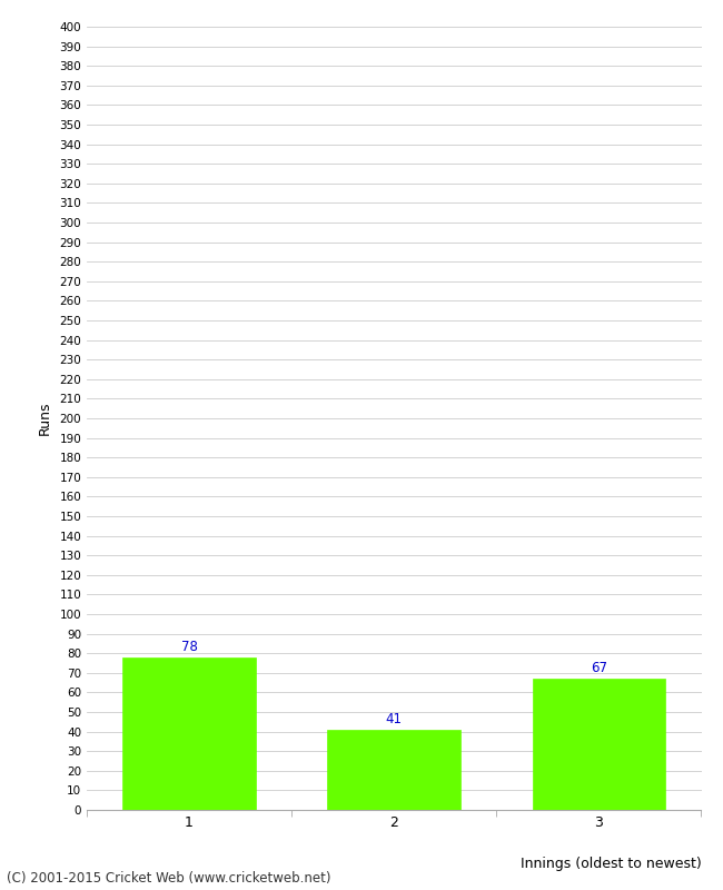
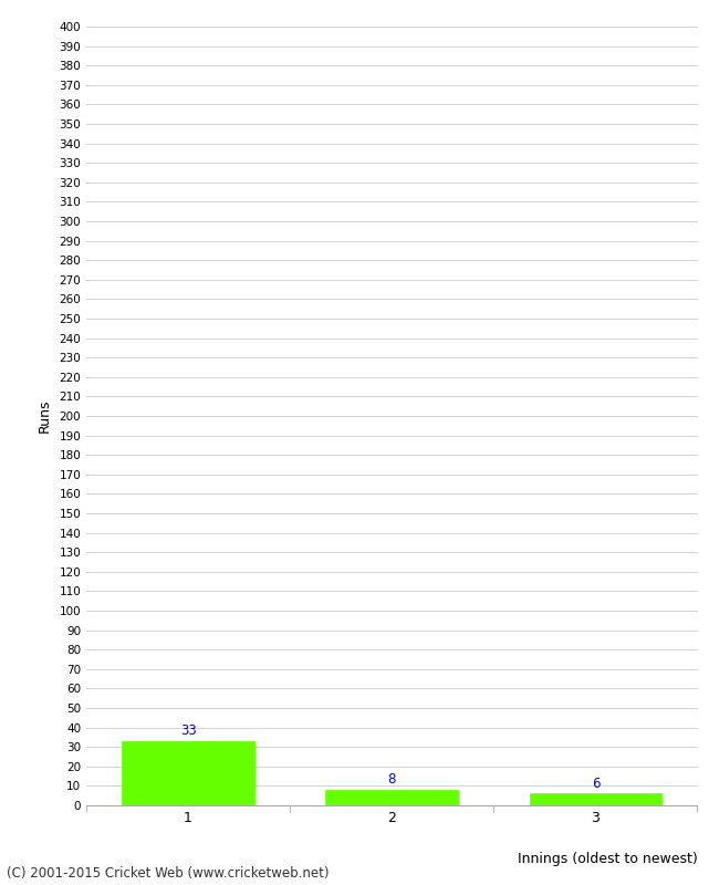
1: 78 -> 33
2: 41 -> 8
3: 67 -> 6
